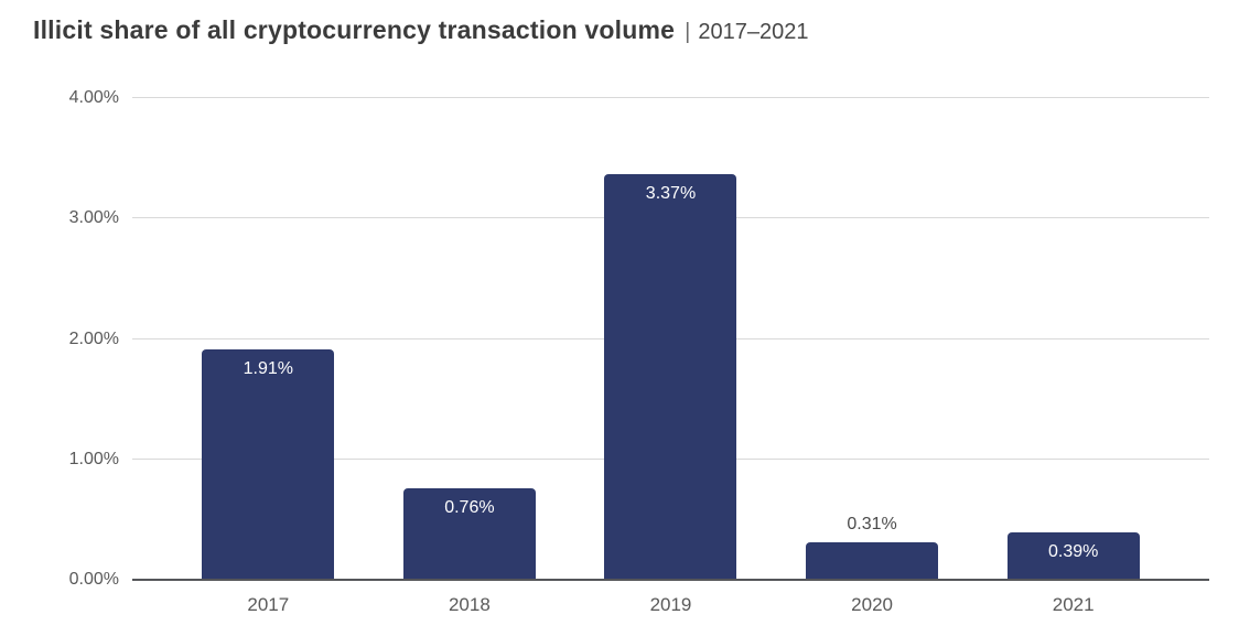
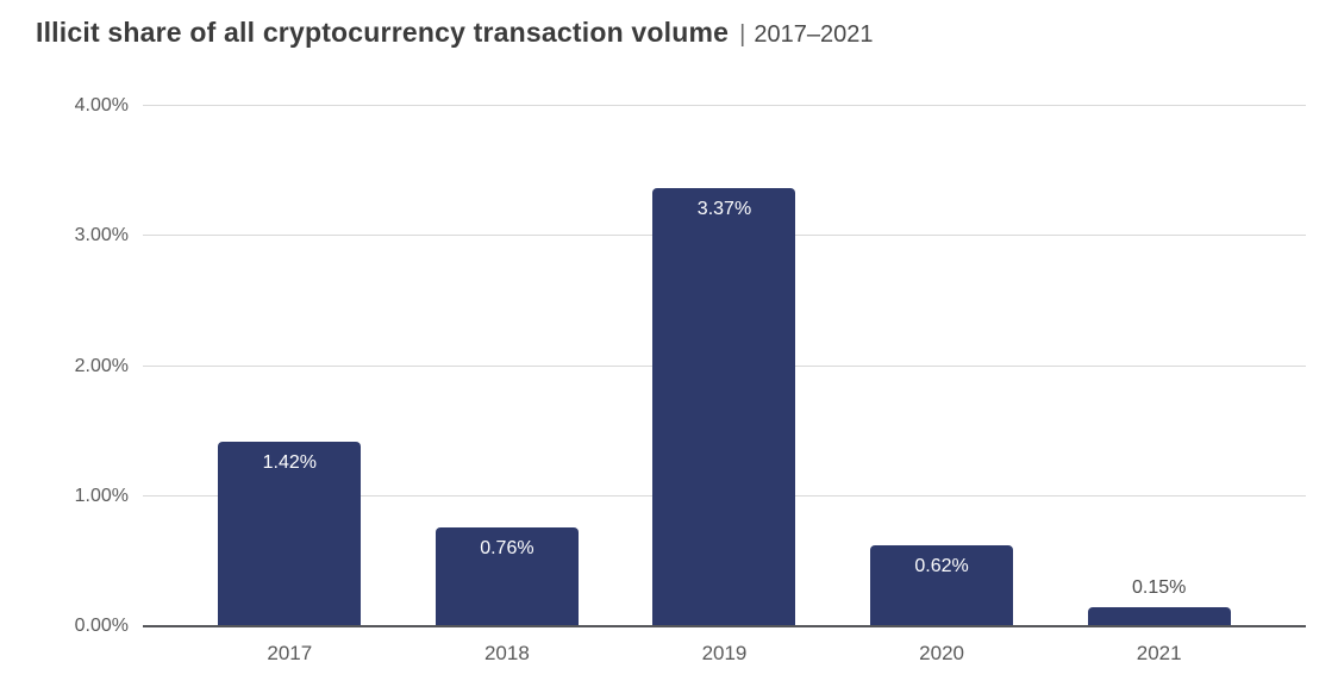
2017: 1.91% -> 1.42%
2020: 0.31% -> 0.62%
2021: 0.39% -> 0.15%
